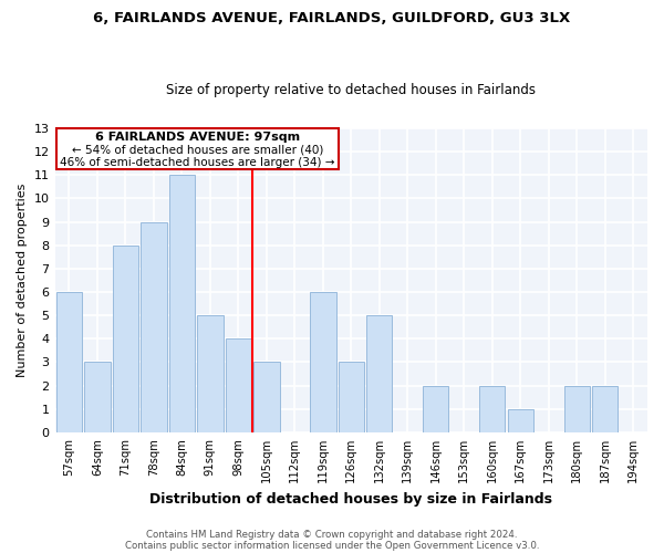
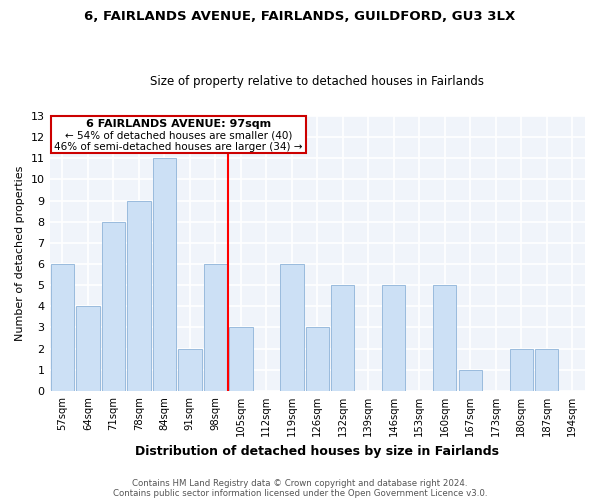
64sqm: 3 -> 4
91sqm: 5 -> 2
98sqm: 4 -> 6
146sqm: 2 -> 5
160sqm: 2 -> 5
